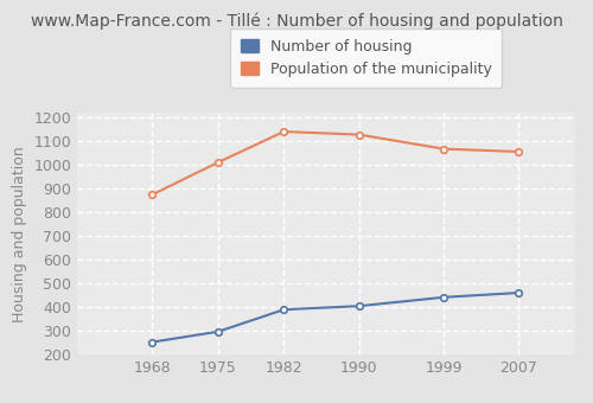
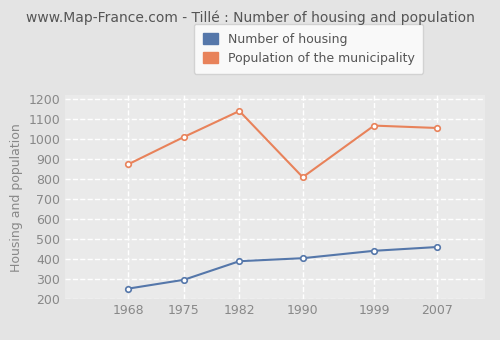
Population of the municipality/1990: 1128 -> 810
